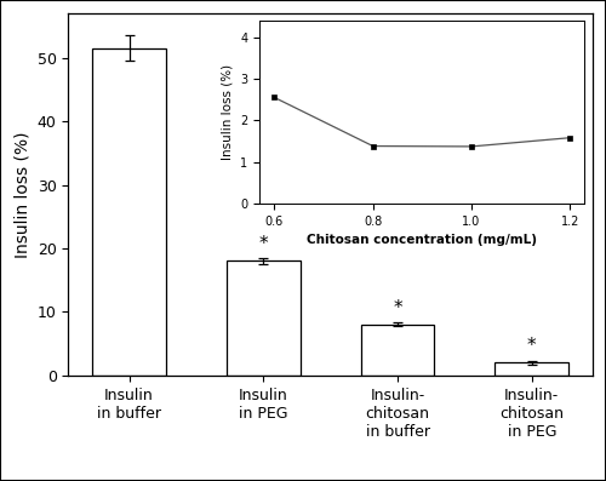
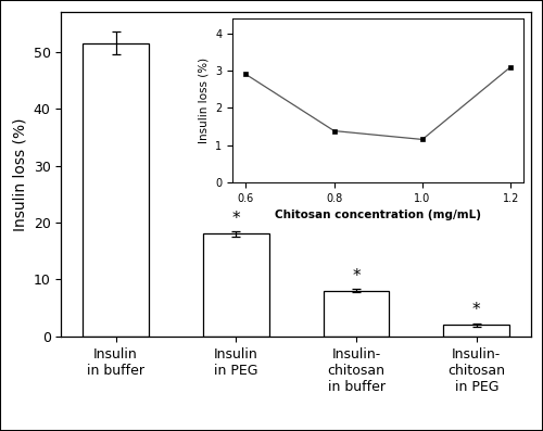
0.6: 2.55 -> 2.90
1.0: 1.37 -> 1.15
1.2: 1.58 -> 3.10
